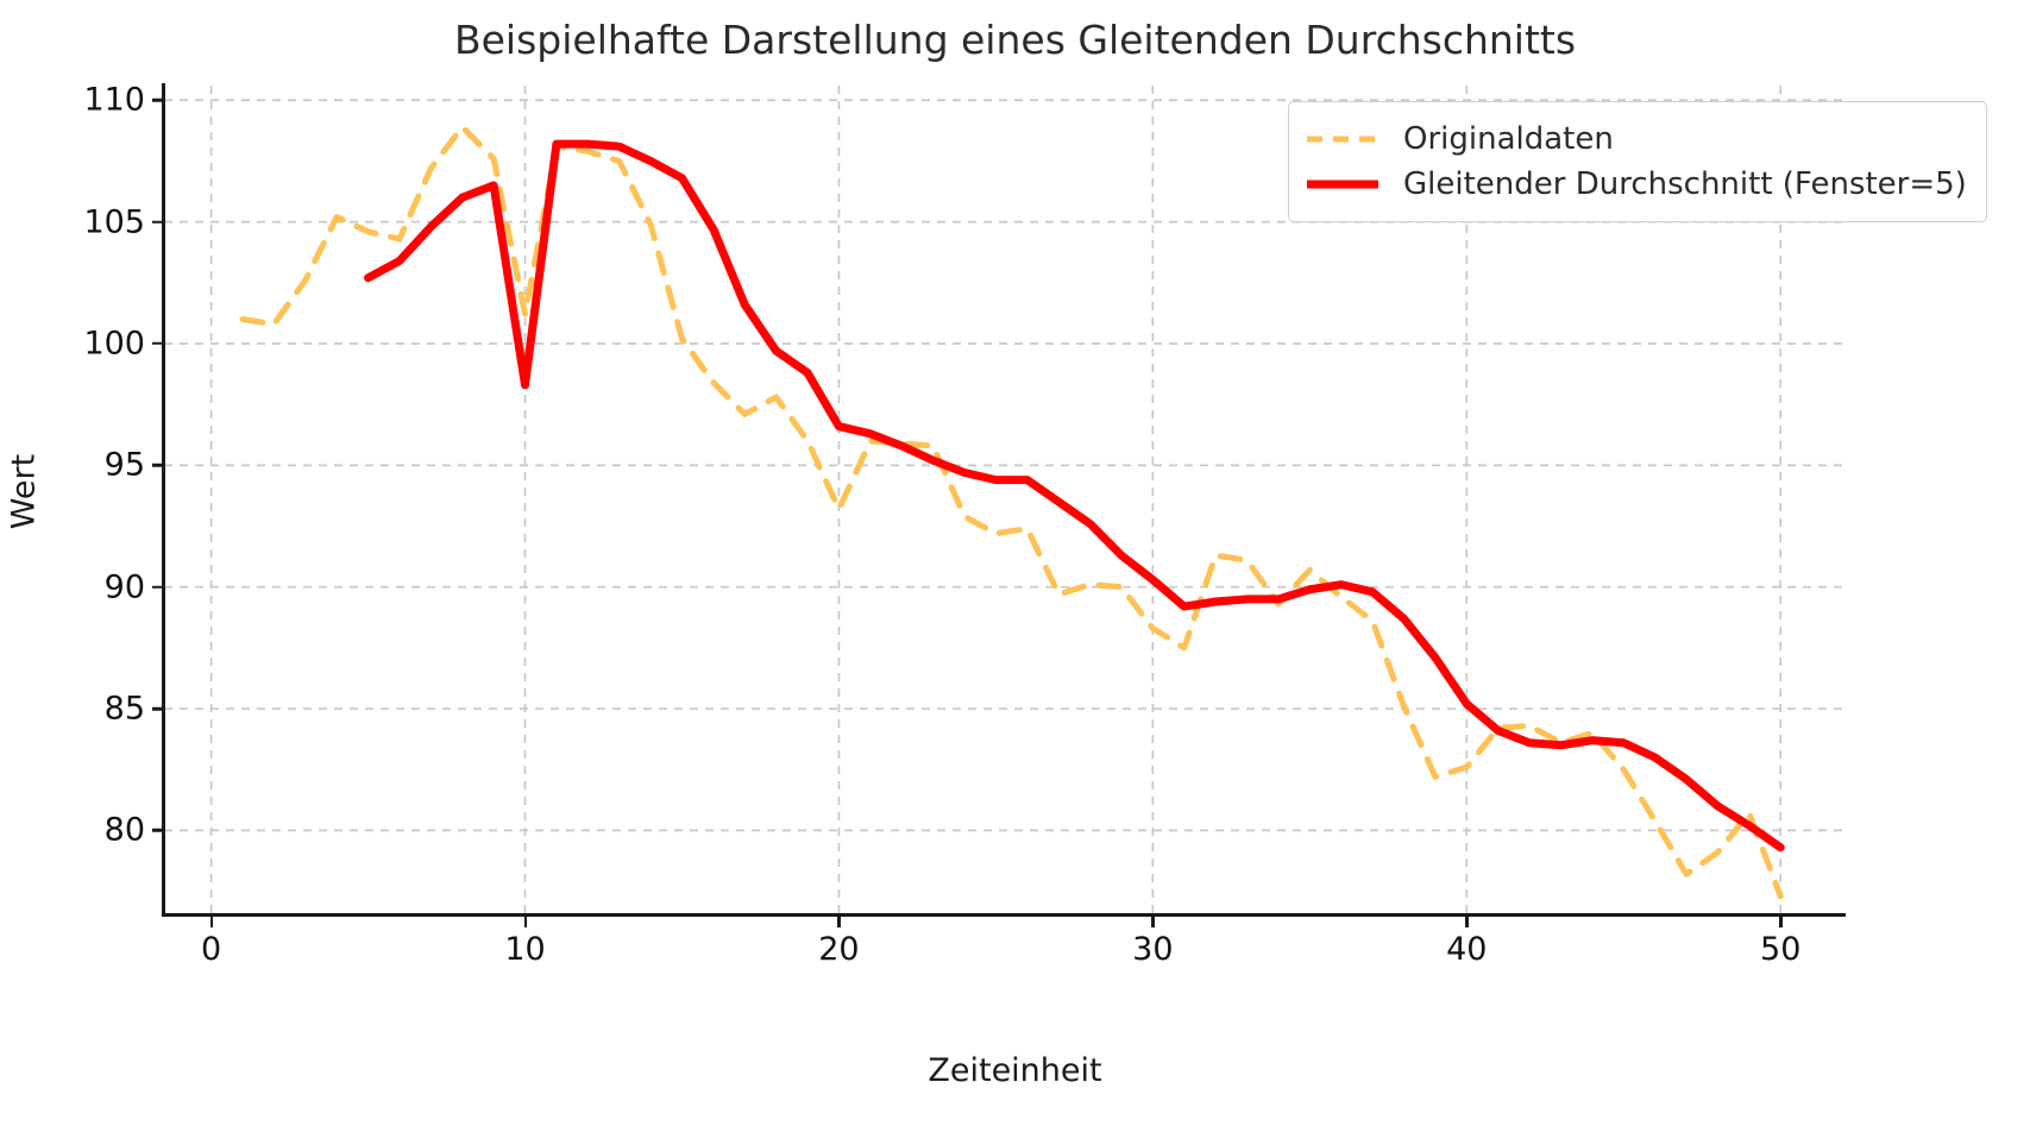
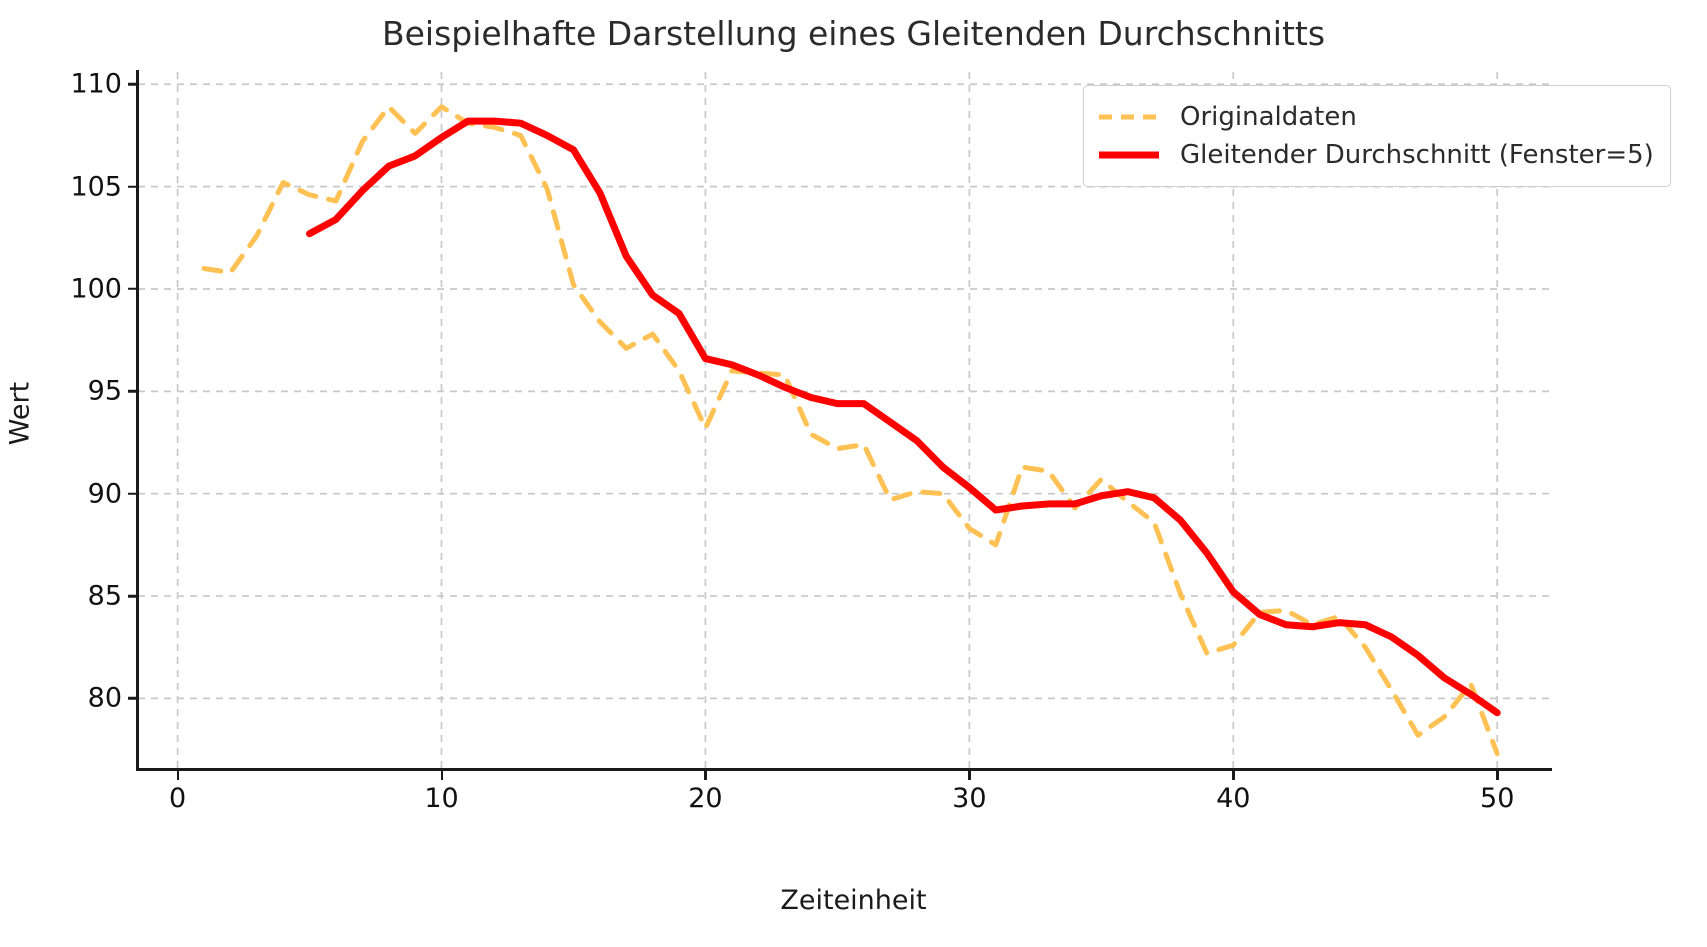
Originaldaten/10: 101.2 -> 108.9
Gleitender Durchschnitt (Fenster=5)/10: 98.3 -> 107.4
